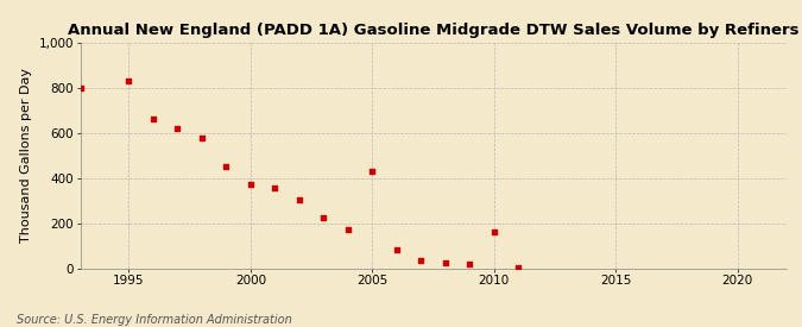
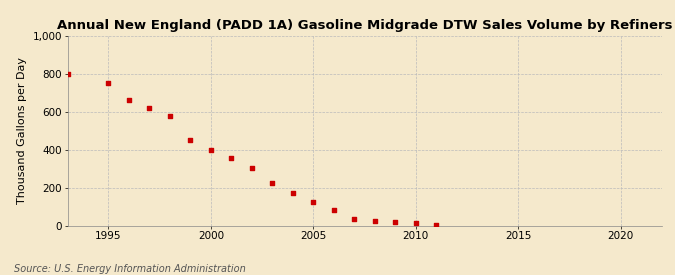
1995: 830 -> 750
2000: 370 -> 400
2005: 430 -> 120
2010: 160 -> 20
